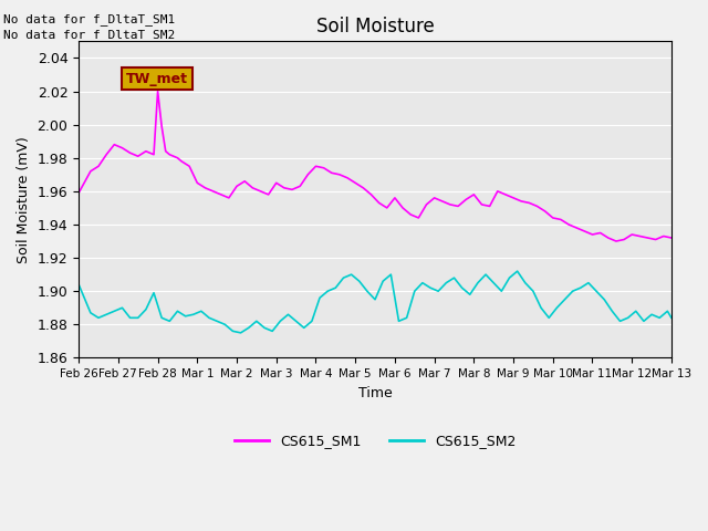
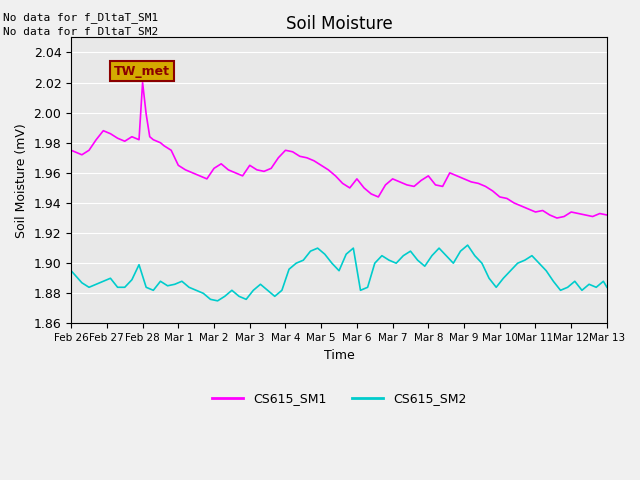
CS615_SM1/Feb 26: 1.959 -> 1.975
CS615_SM2/Feb 26: 1.904 -> 1.895
